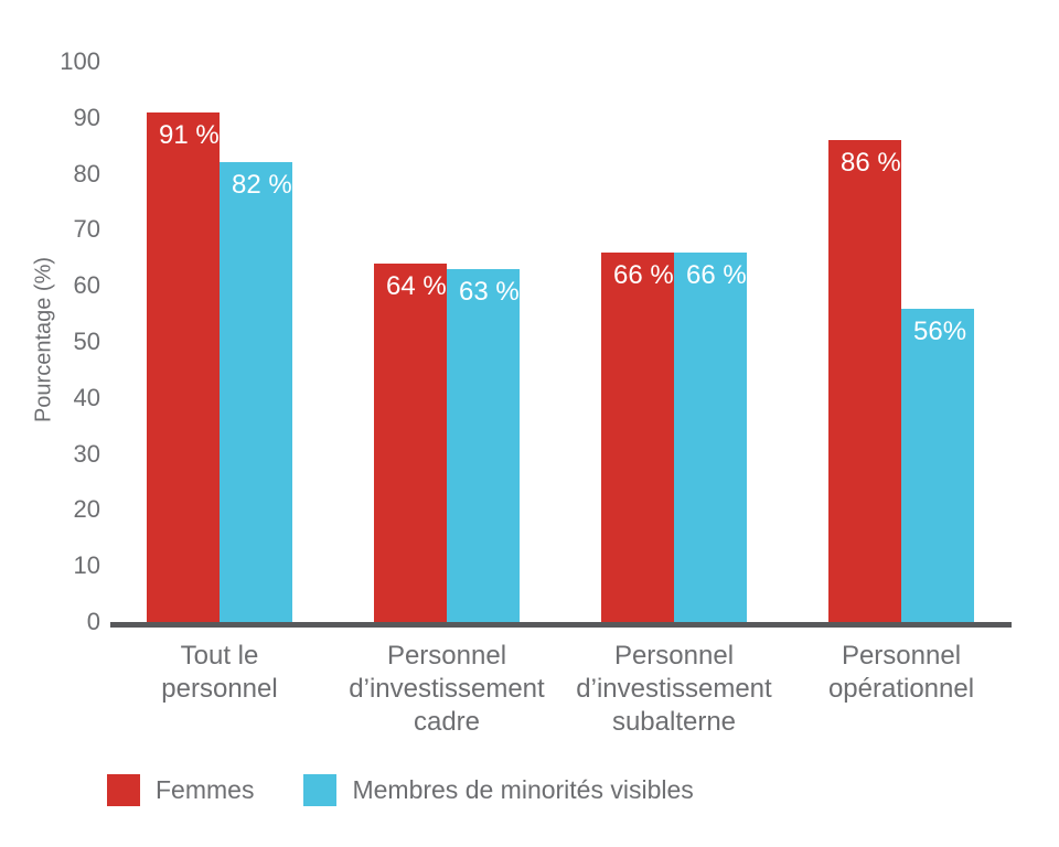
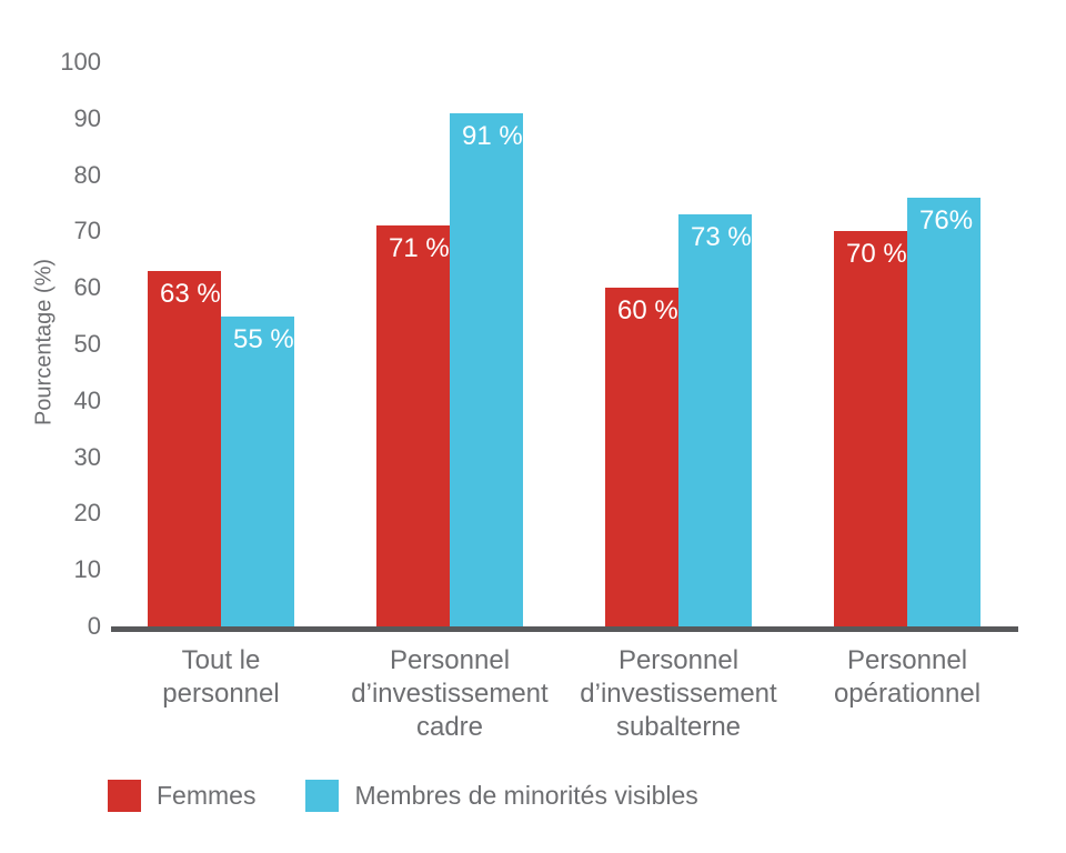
Femmes/Tout le personnel: 91 -> 63
Membres de minorités visibles/Tout le personnel: 82 -> 55
Femmes/Personnel d’investissement cadre: 64 -> 71
Membres de minorités visibles/Personnel d’investissement cadre: 63 -> 91
Femmes/Personnel d’investissement subalterne: 66 -> 60
Membres de minorités visibles/Personnel d’investissement subalterne: 66 -> 73
Femmes/Personnel opérationnel: 86 -> 70
Membres de minorités visibles/Personnel opérationnel: 56% -> 76%
